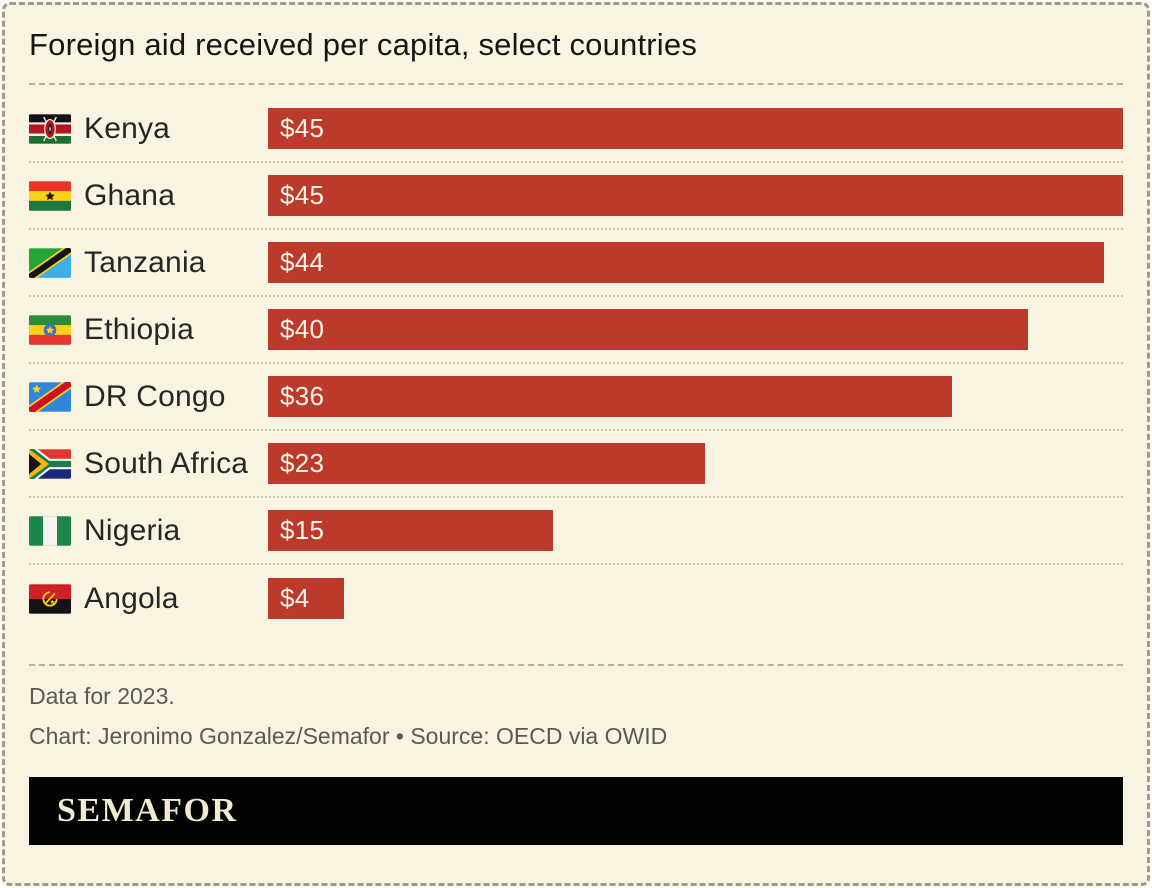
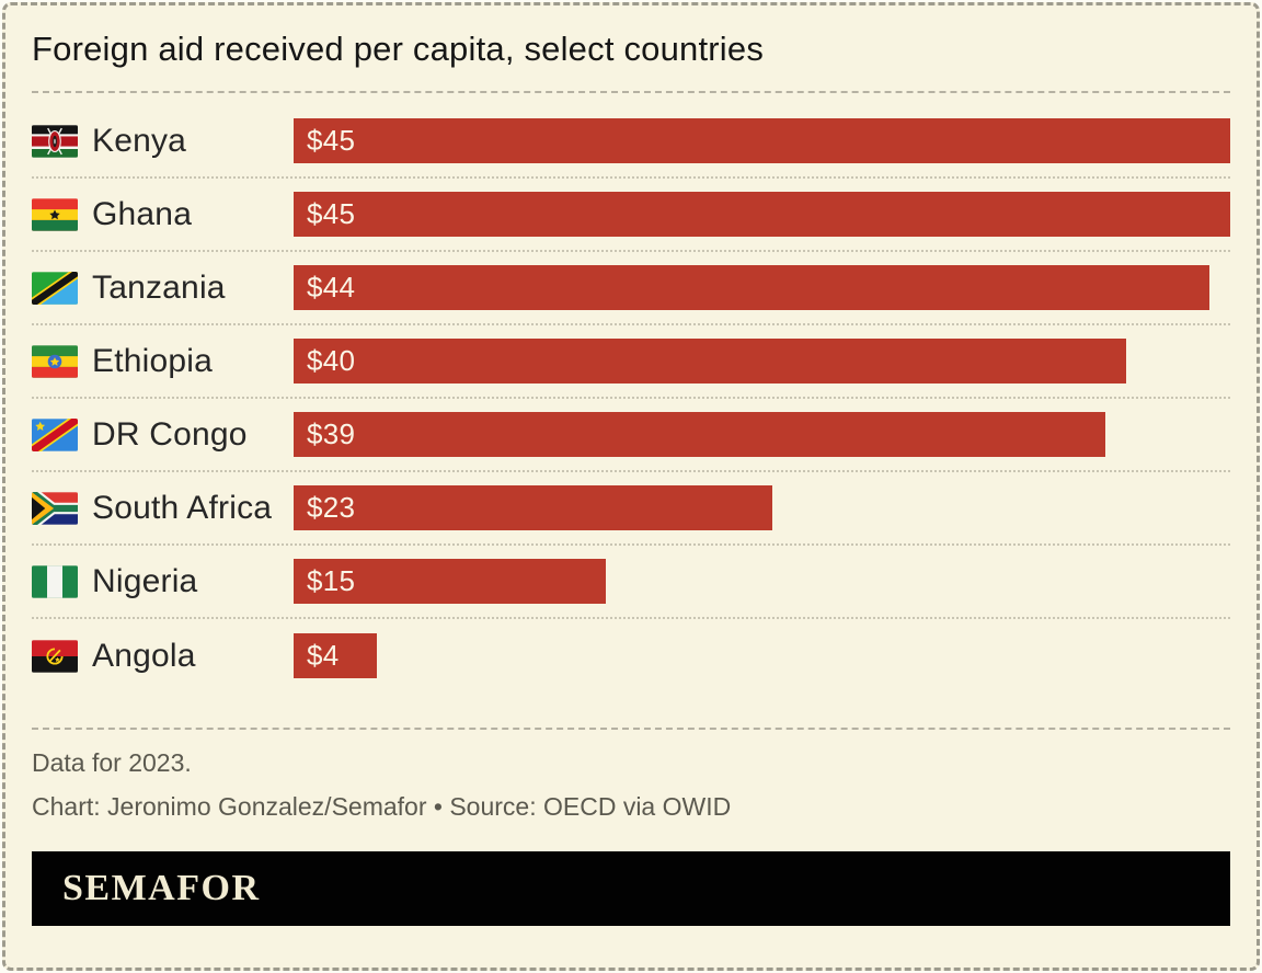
DR Congo: $36 -> $39
